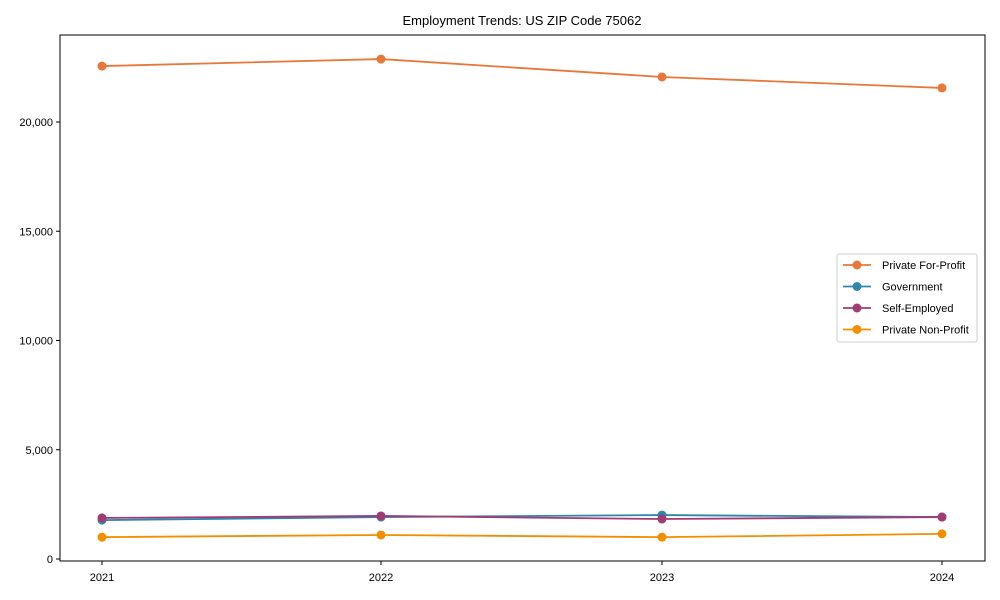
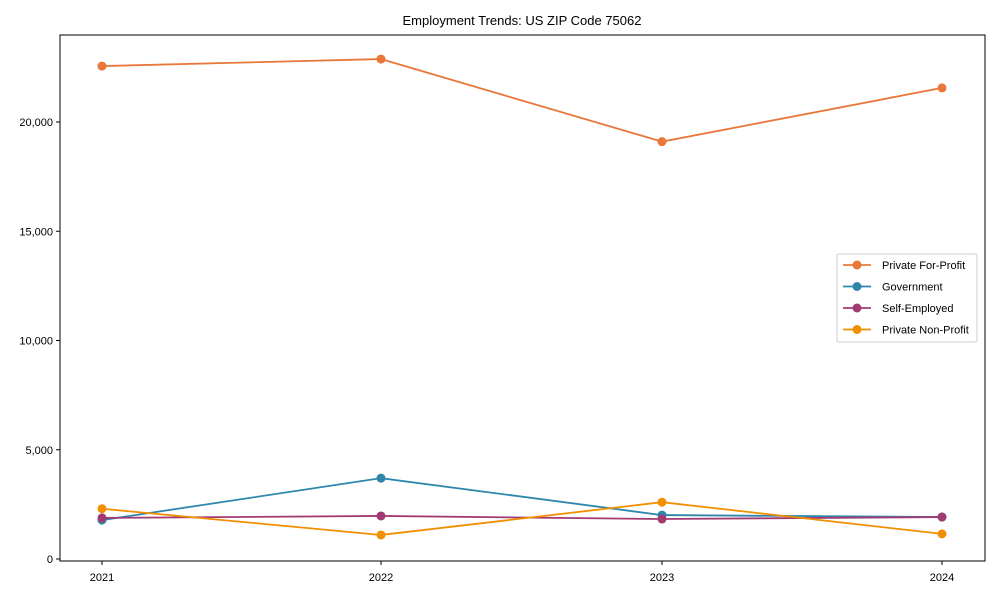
Private Non-Profit/2021: 1000 -> 2300
Government/2022: 1900 -> 3700
Private For-Profit/2023: 22100 -> 19100
Private Non-Profit/2023: 1000 -> 2600
